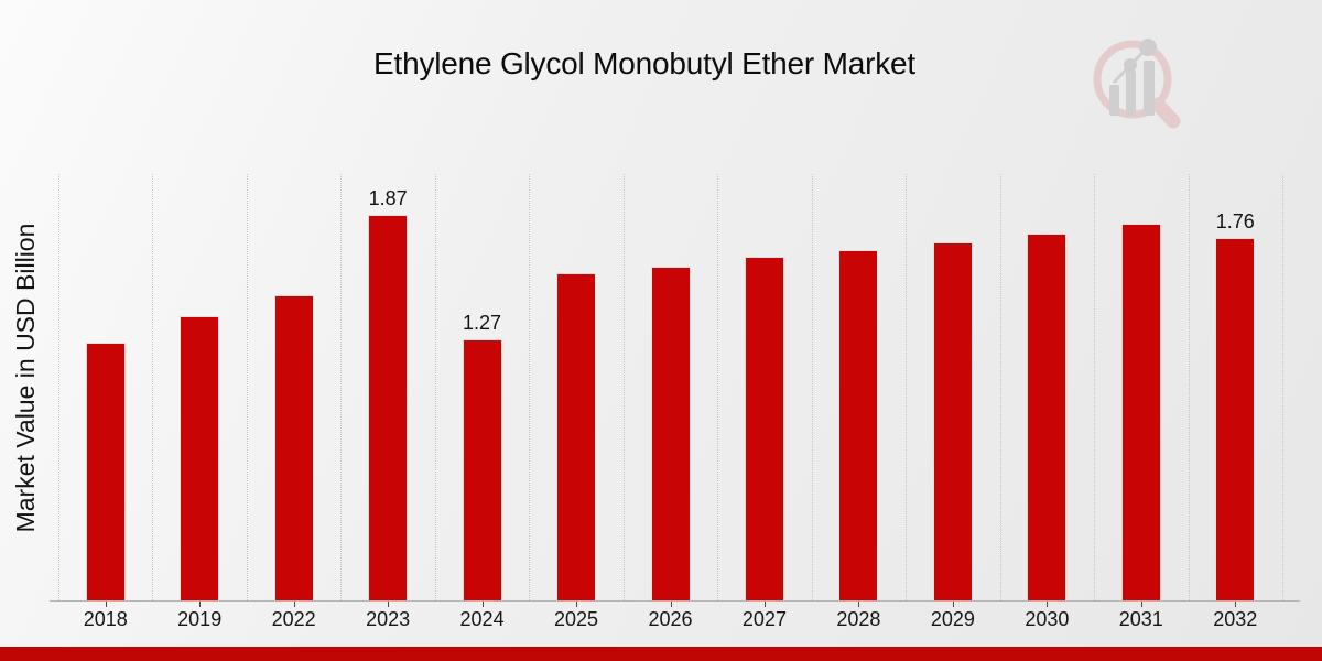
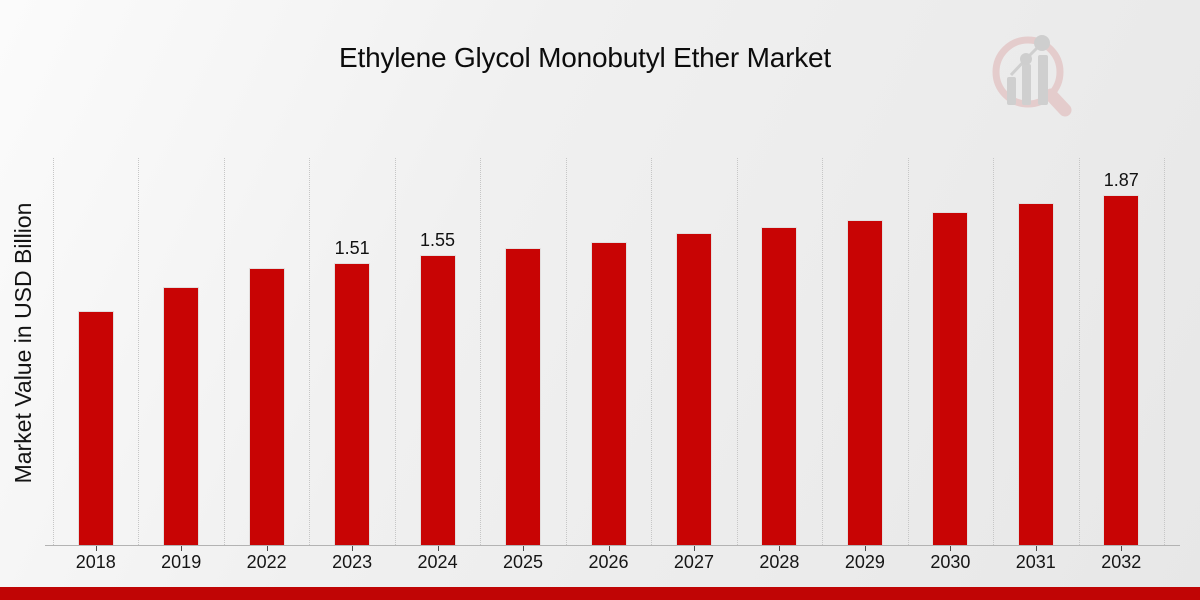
2023: 1.87 -> 1.51
2024: 1.27 -> 1.55
2032: 1.76 -> 1.87
